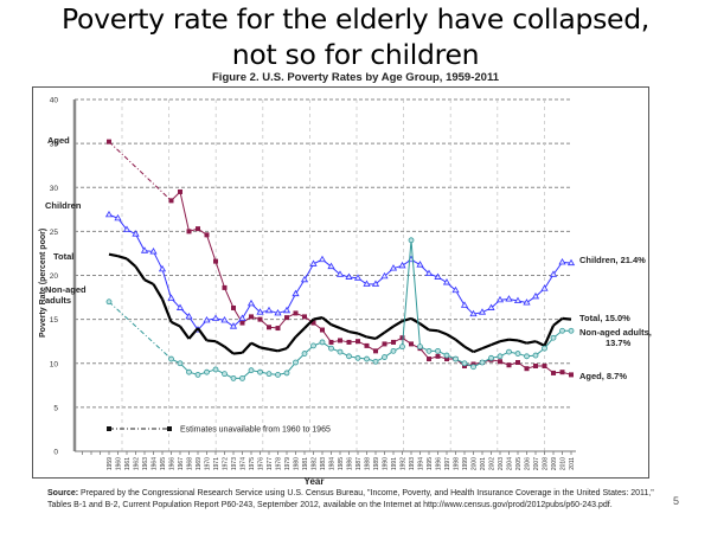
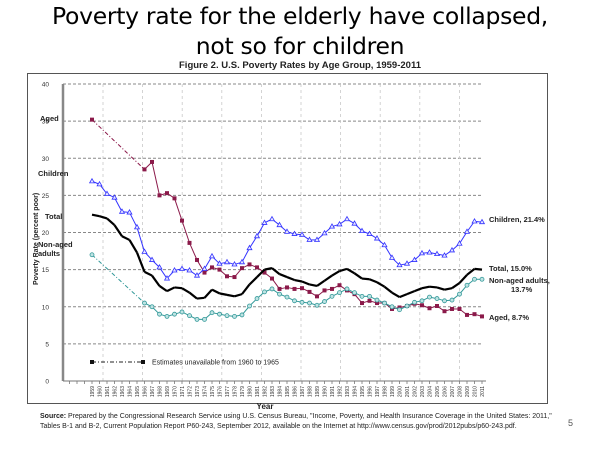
Total/1969: 14 -> 12
Non-aged adults/1993: 24 -> 12
Total/2008: 12 -> 13
